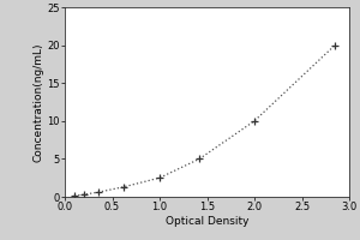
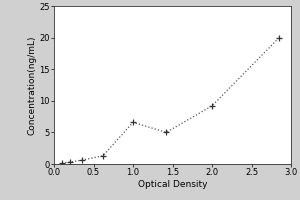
1.0: 2.5 -> 6.6
2.0: 10.0 -> 9.2
